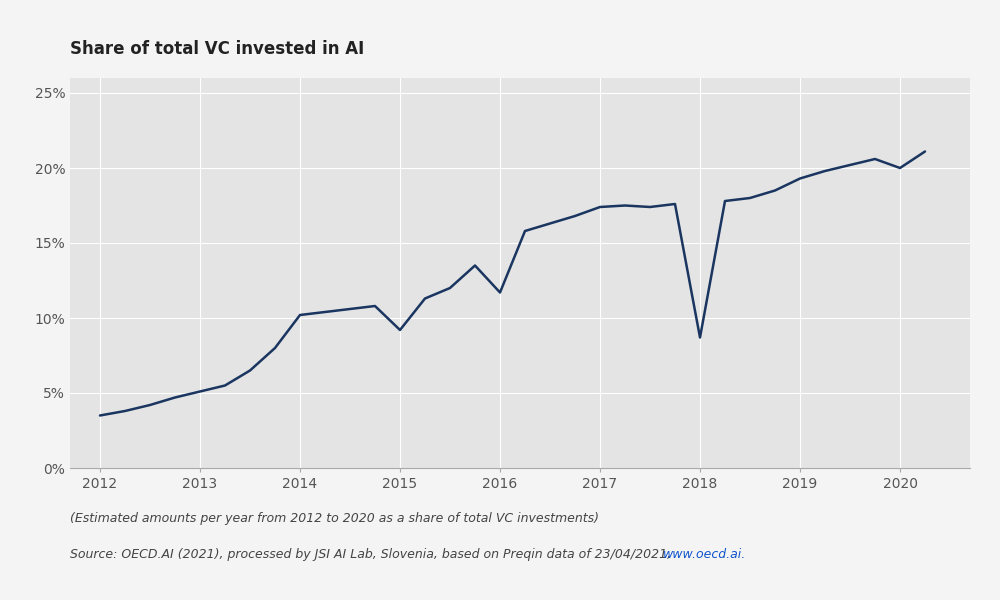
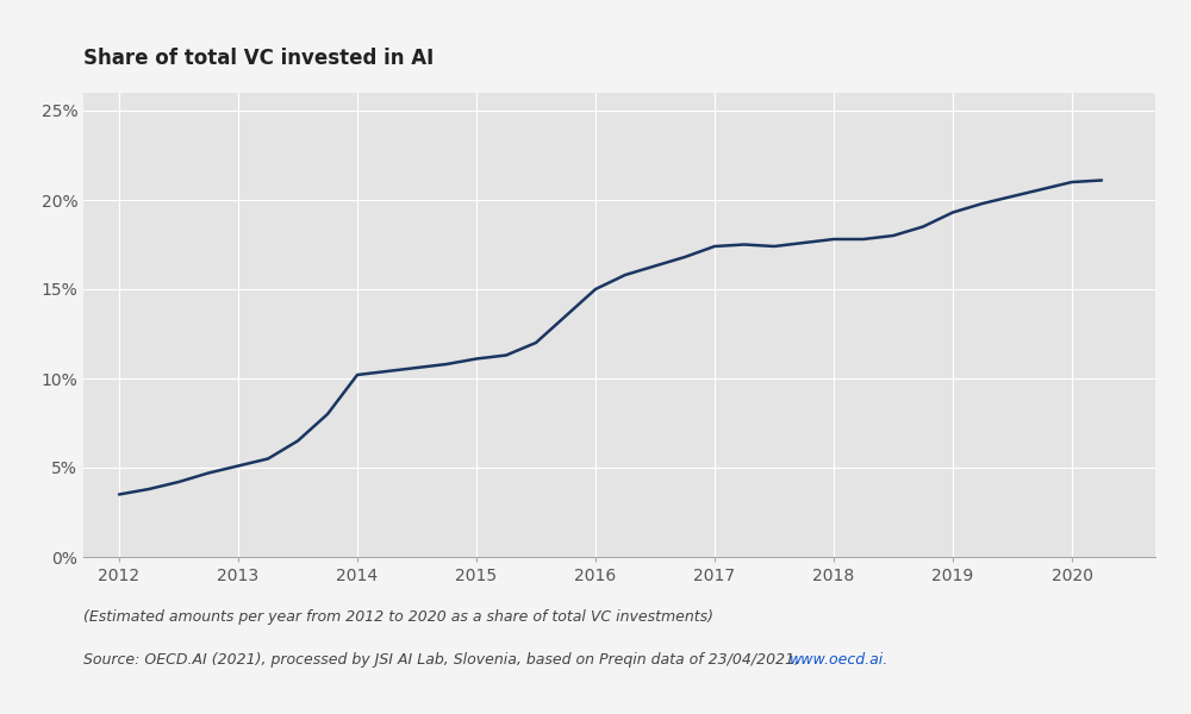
2015: 9.2% -> 11.1%
2016: 11.7% -> 15.0%
2018: 8.7% -> 17.8%
2020: 20.0% -> 21.0%
